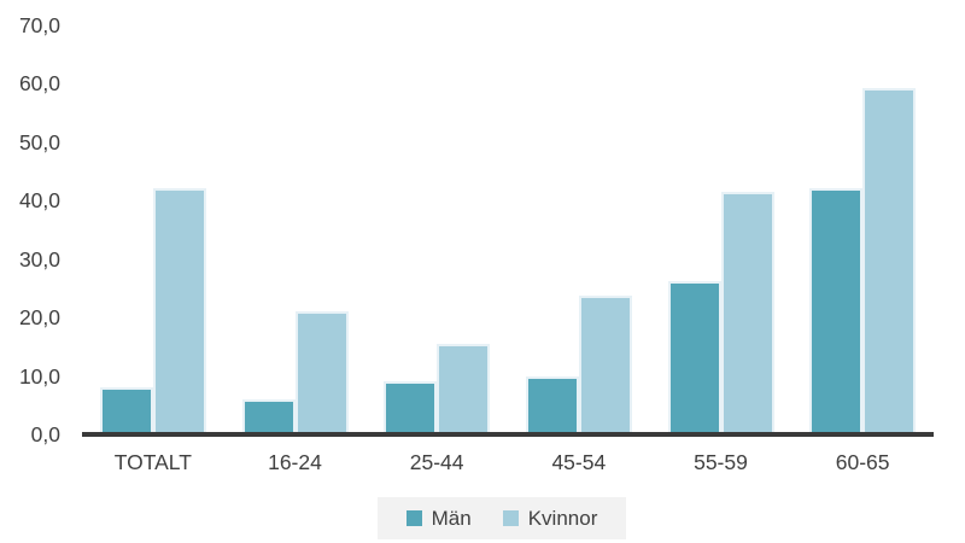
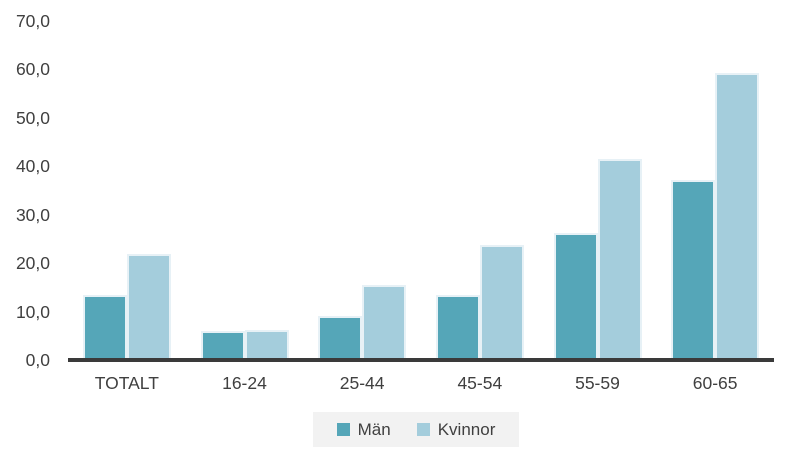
Män/TOTALT: 8 -> 14
Kvinnor/TOTALT: 42 -> 22
Kvinnor/16-24: 21 -> 6
Män/45-54: 10 -> 14
Män/60-65: 42 -> 37
